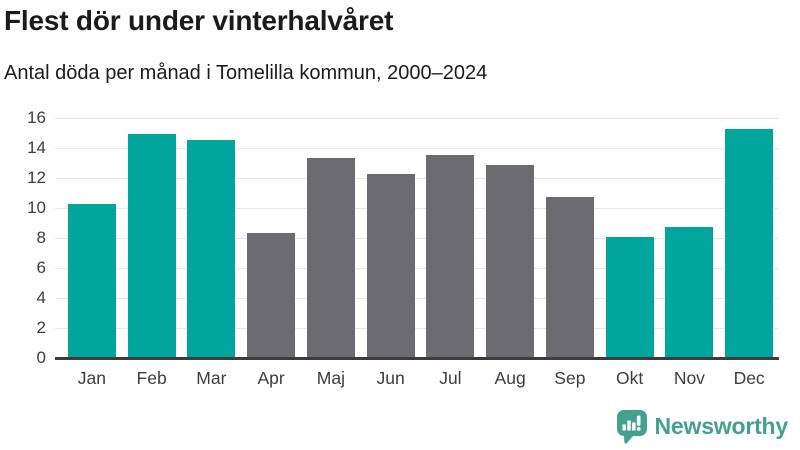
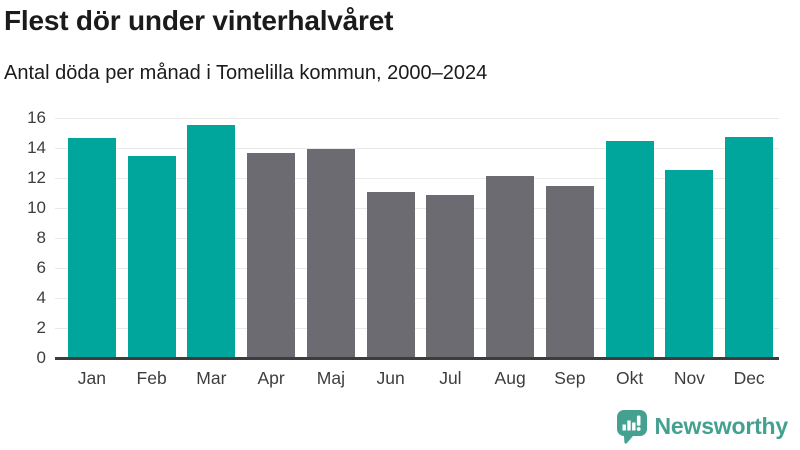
Jan: 10.2 -> 14.6
Feb: 14.9 -> 13.4
Mar: 14.5 -> 15.5
Apr: 8.3 -> 13.6
Maj: 13.3 -> 13.9
Jun: 12.2 -> 11.0
Jul: 13.5 -> 10.8
Aug: 12.8 -> 12.1
Sep: 10.7 -> 11.4
Okt: 8.0 -> 14.4
Nov: 8.7 -> 12.5
Dec: 15.2 -> 14.7
